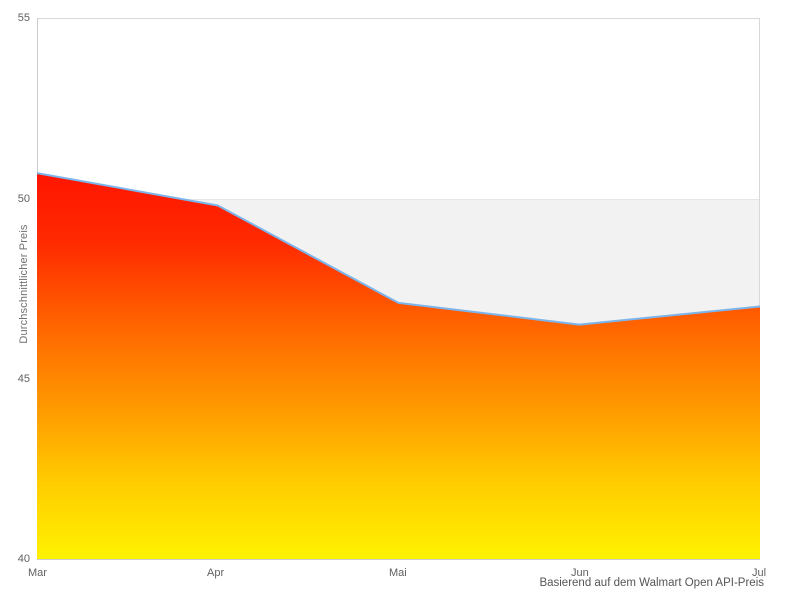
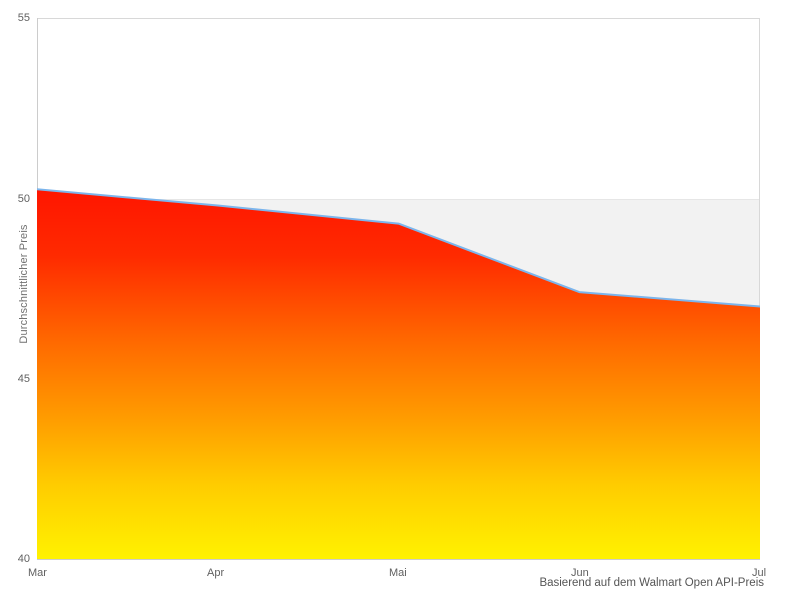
Mar: 50.7 -> 50.2
Mai: 47.1 -> 49.3
Jun: 46.5 -> 47.4
